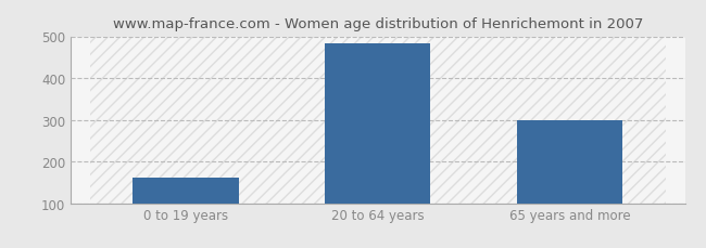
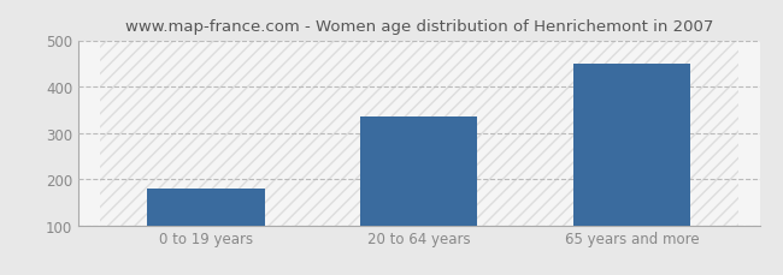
0 to 19 years: 160 -> 180
20 to 64 years: 483 -> 335
65 years and more: 300 -> 450
